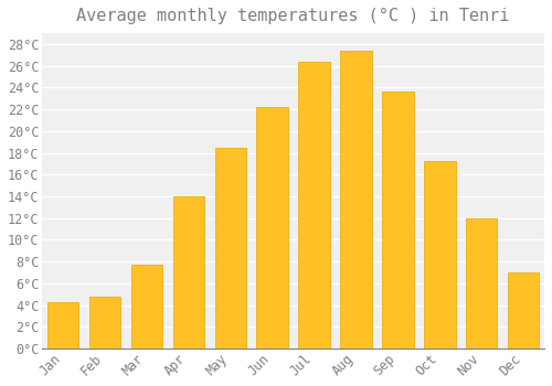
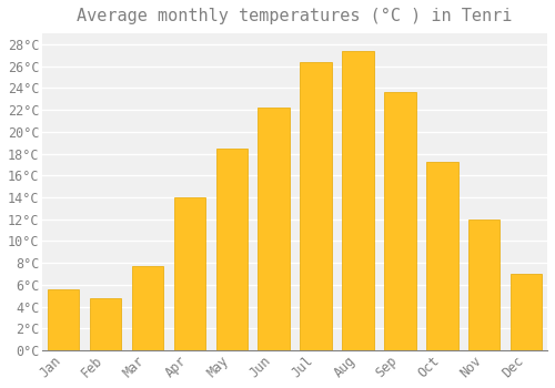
Jan: 4.3°C -> 5.6°C
